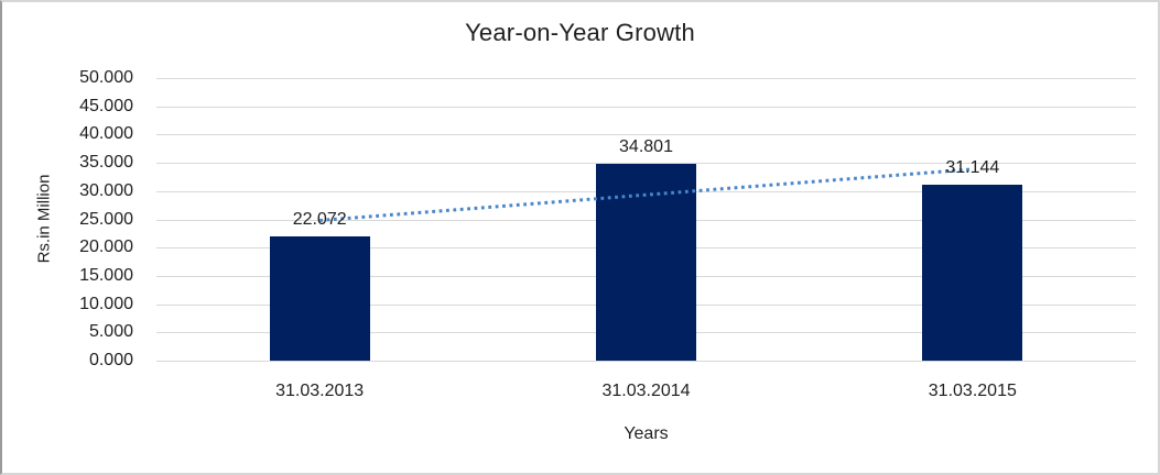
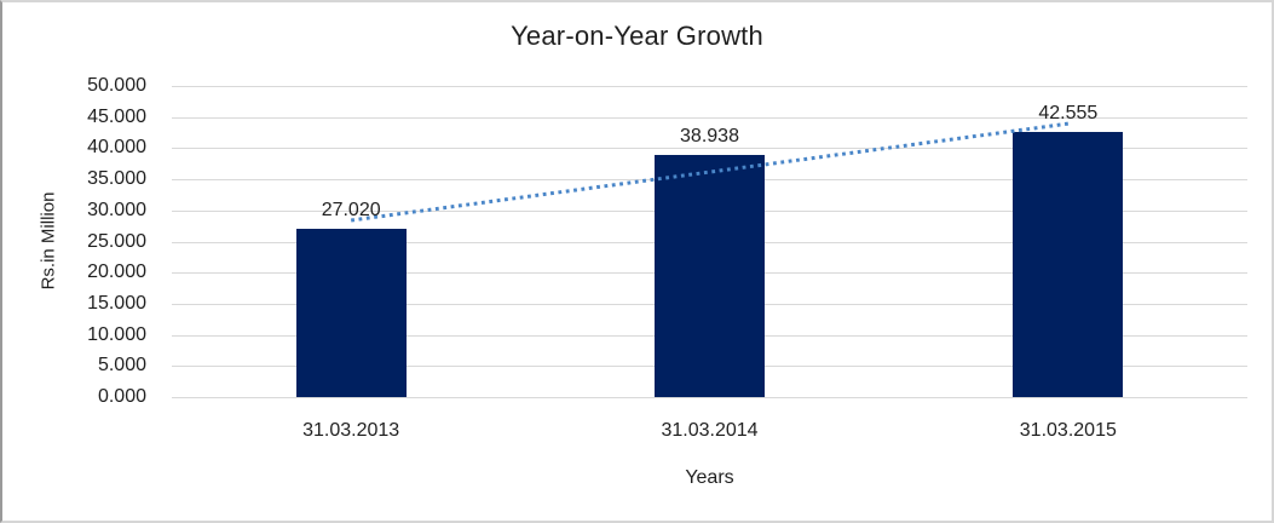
31.03.2013: 22.072 -> 27.020
31.03.2014: 34.801 -> 38.938
31.03.2015: 31.144 -> 42.555
